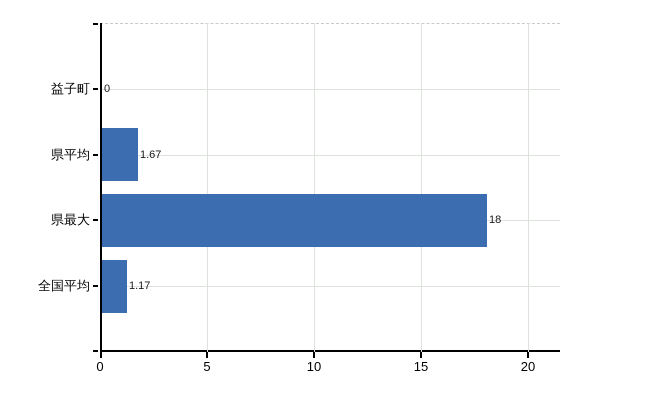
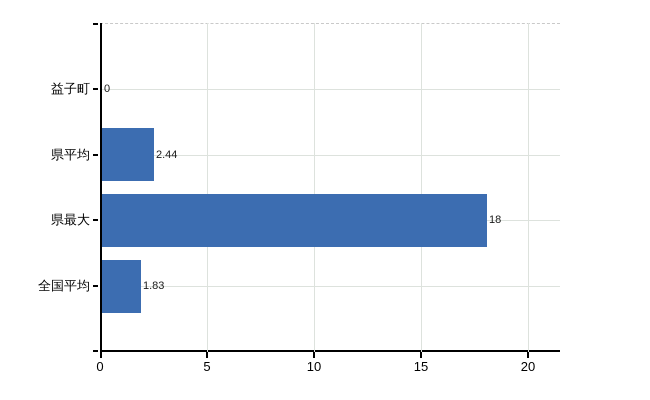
県平均: 1.67 -> 2.44
全国平均: 1.17 -> 1.83
